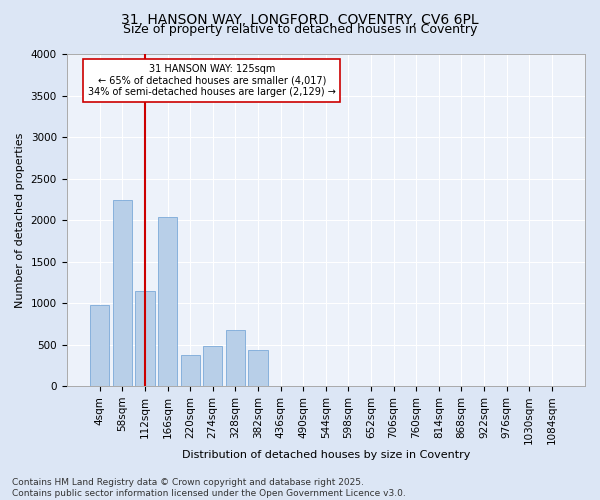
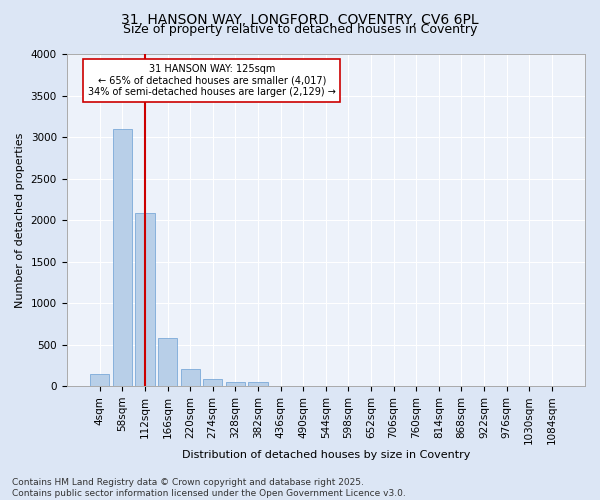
4sqm: 980 -> 140
58sqm: 2240 -> 3100
112sqm: 1140 -> 2080
166sqm: 2040 -> 580
220sqm: 380 -> 200
274sqm: 480 -> 80
328sqm: 680 -> 60
382sqm: 440 -> 50
